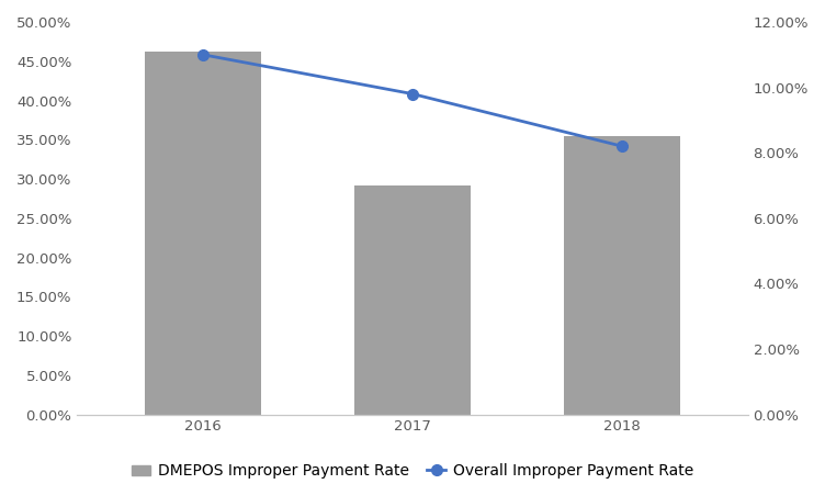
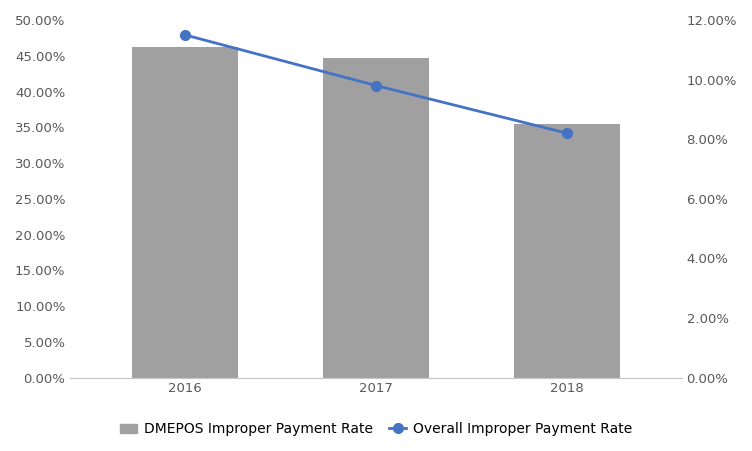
Overall Improper Payment Rate/2016: 11.0% -> 11.5%
DMEPOS Improper Payment Rate/2017: 29.2% -> 44.7%
